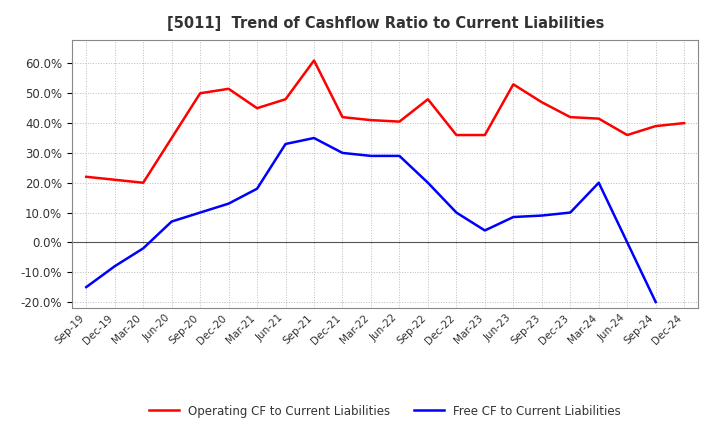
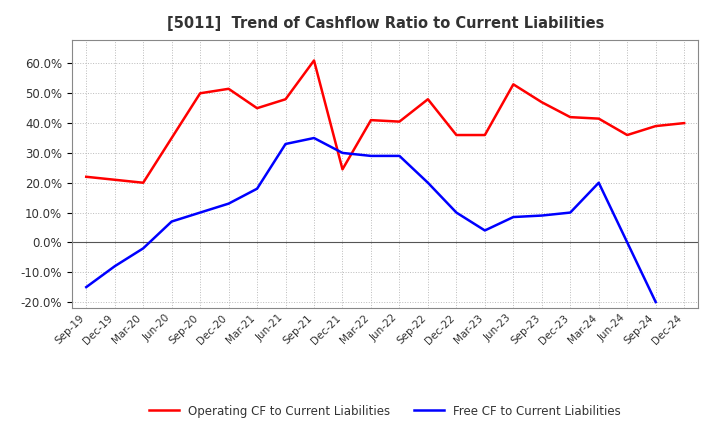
Operating CF to Current Liabilities/Dec-21: 42.0% -> 24.5%
